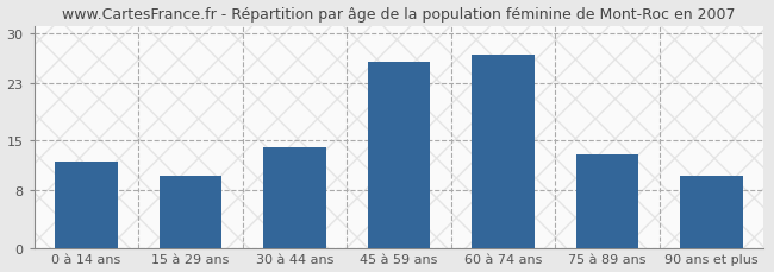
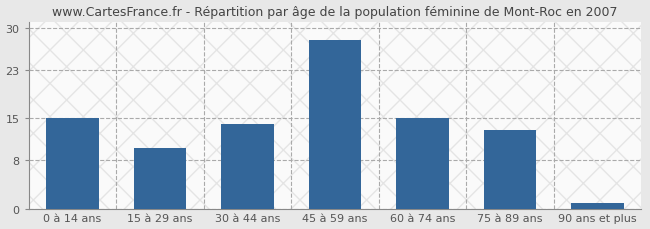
0 à 14 ans: 12 -> 15
45 à 59 ans: 26 -> 28
60 à 74 ans: 27 -> 15
90 ans et plus: 10 -> 1
